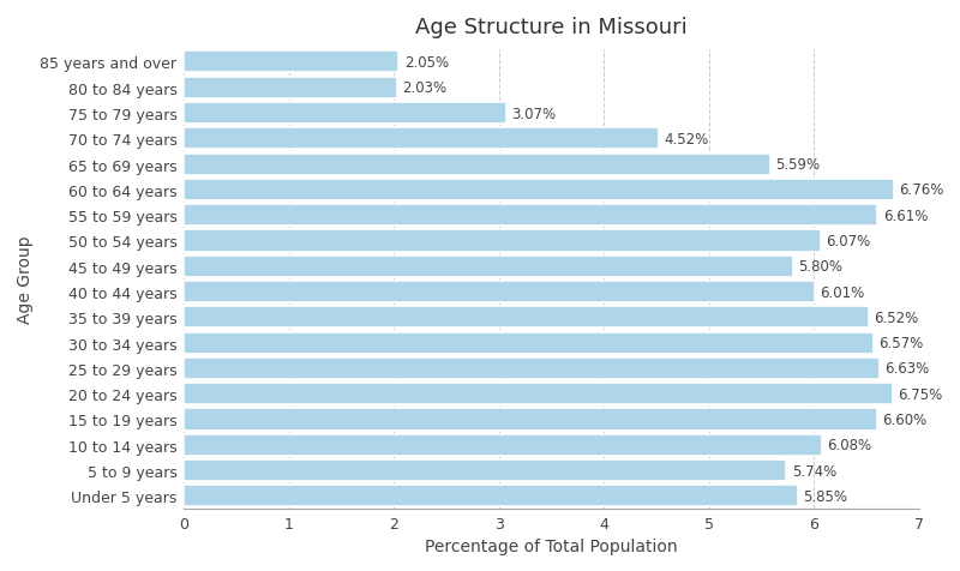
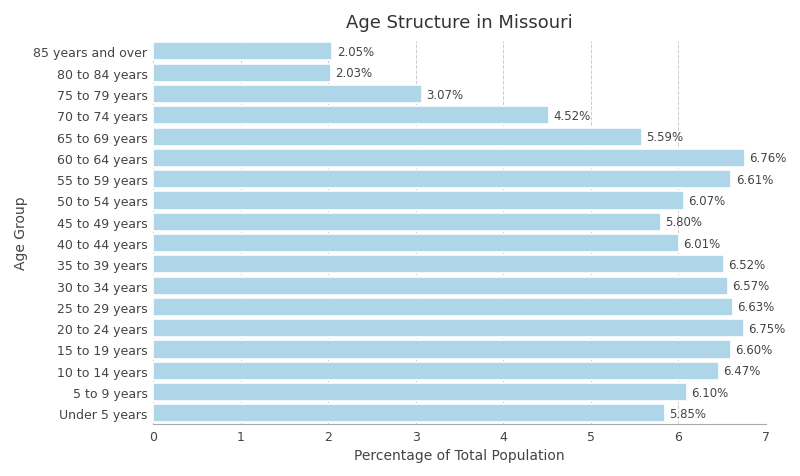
10 to 14 years: 6.08% -> 6.47%
5 to 9 years: 5.74% -> 6.10%
